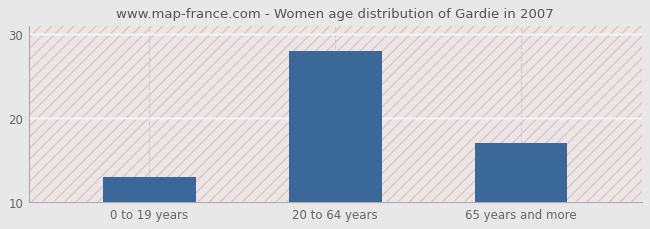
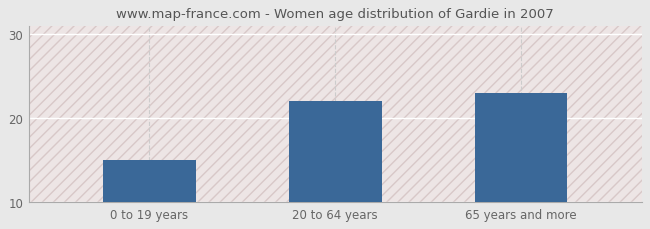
0 to 19 years: 13 -> 15
20 to 64 years: 28 -> 22
65 years and more: 17 -> 23
